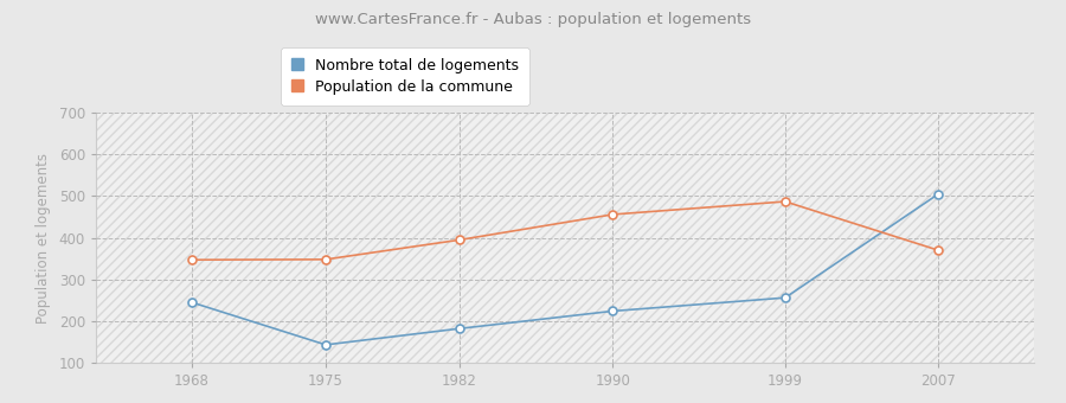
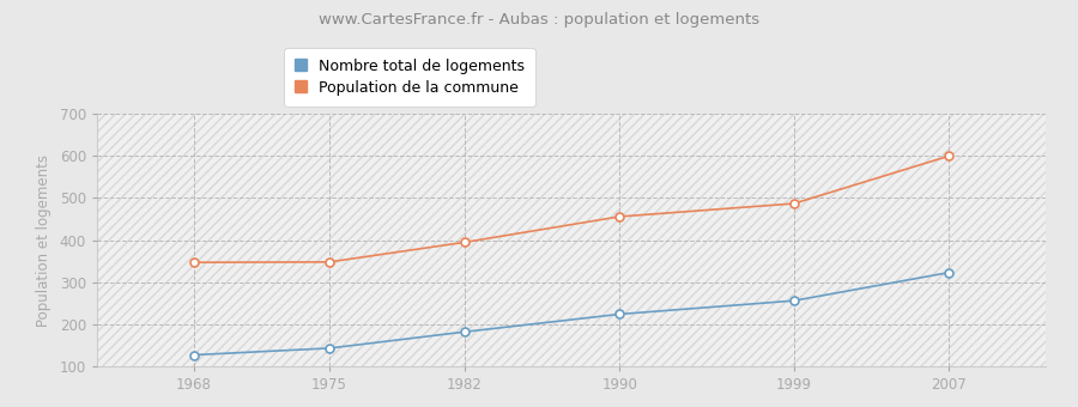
Nombre total de logements/1968: 245 -> 127
Nombre total de logements/2007: 505 -> 323
Population de la commune/2007: 370 -> 600
